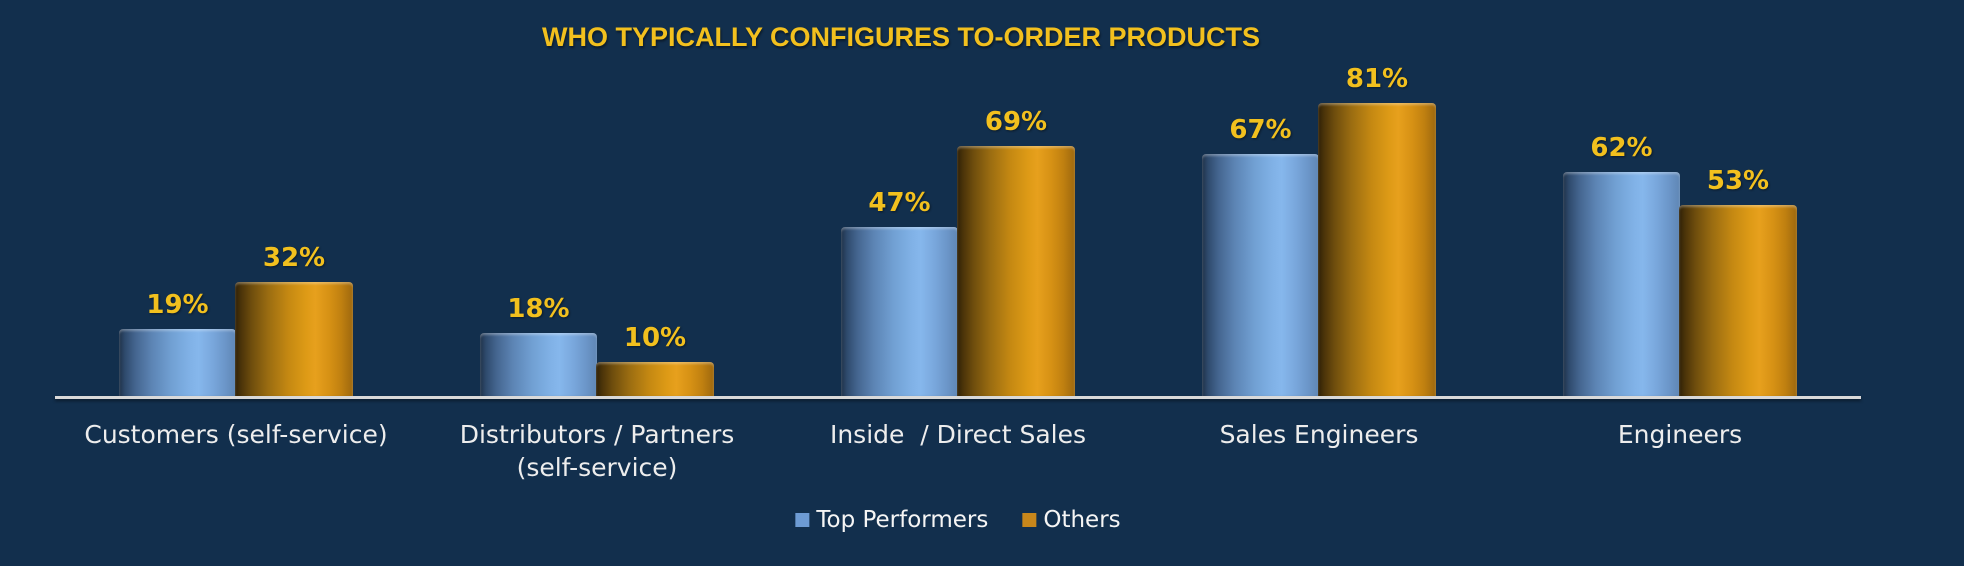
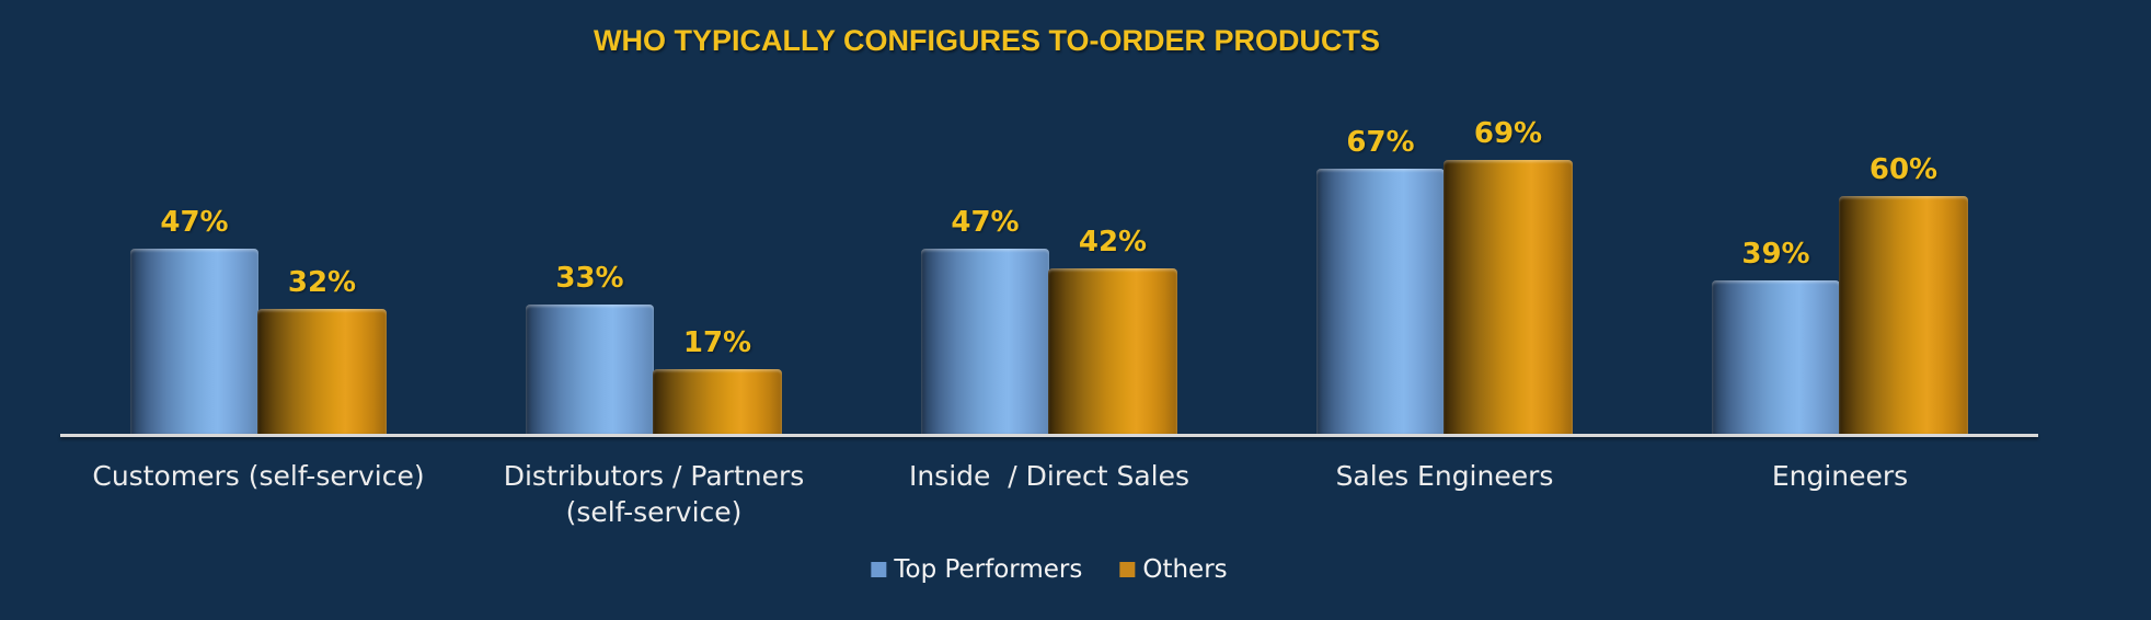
Top Performers/Customers (self-service): 19% -> 47%
Top Performers/Distributors / Partners (self-service): 18% -> 33%
Others/Distributors / Partners (self-service): 10% -> 17%
Others/Inside / Direct Sales: 69% -> 42%
Others/Sales Engineers: 81% -> 69%
Top Performers/Engineers: 62% -> 39%
Others/Engineers: 53% -> 60%
